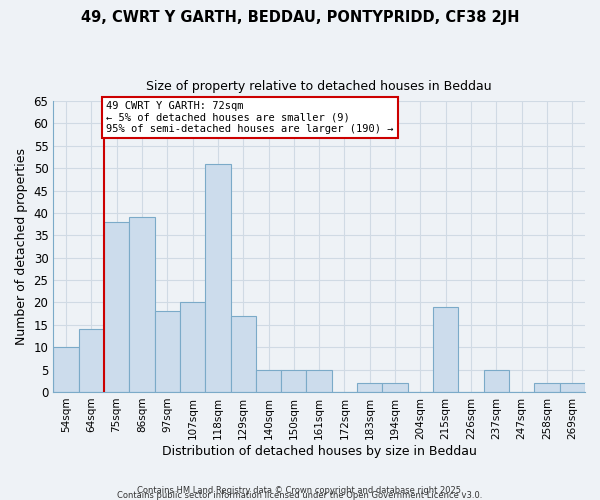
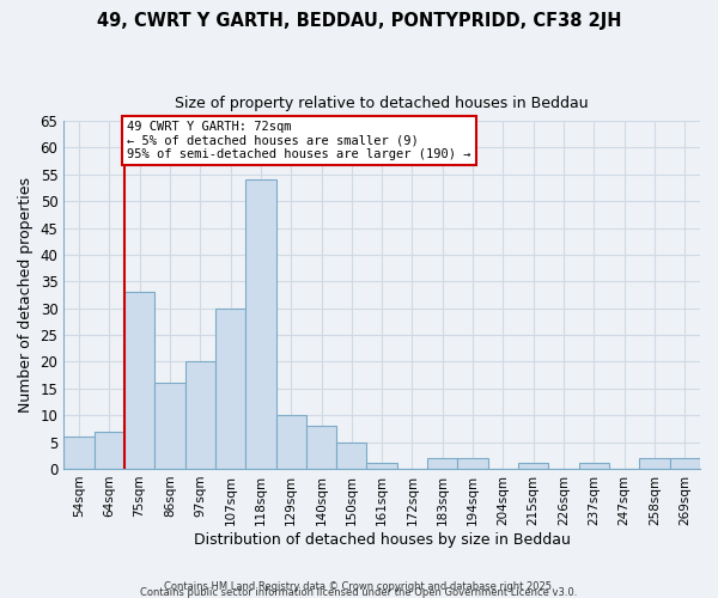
54sqm: 10 -> 6
64sqm: 14 -> 7
75sqm: 38 -> 33
86sqm: 39 -> 16
97sqm: 18 -> 20
107sqm: 20 -> 30
118sqm: 51 -> 54
129sqm: 17 -> 10
140sqm: 5 -> 8
161sqm: 5 -> 1
215sqm: 19 -> 1
237sqm: 5 -> 1
